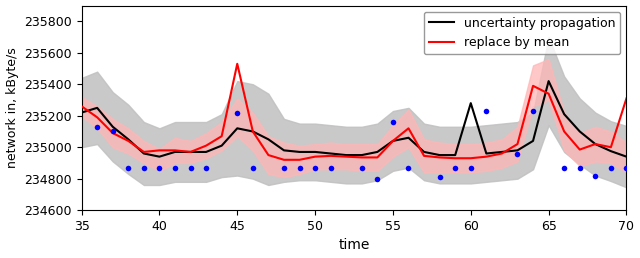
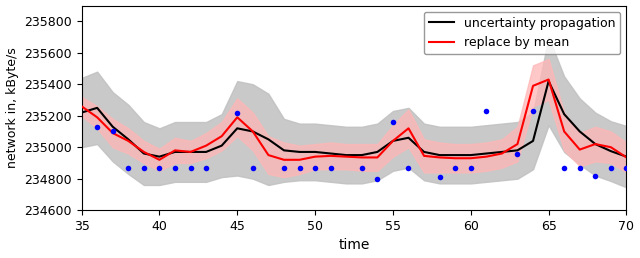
replace by mean/40: 234980 -> 234920
replace by mean/45: 235530 -> 235190
uncertainty propagation/60: 235280 -> 234950
replace by mean/65: 235340 -> 235430
replace by mean/70: 235310 -> 234940
